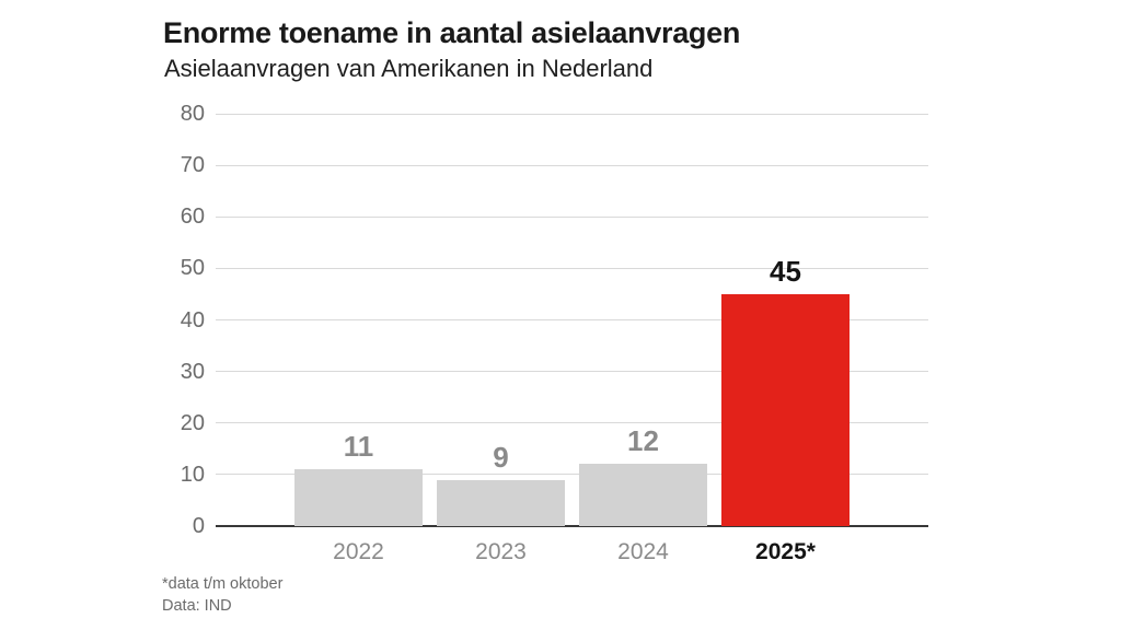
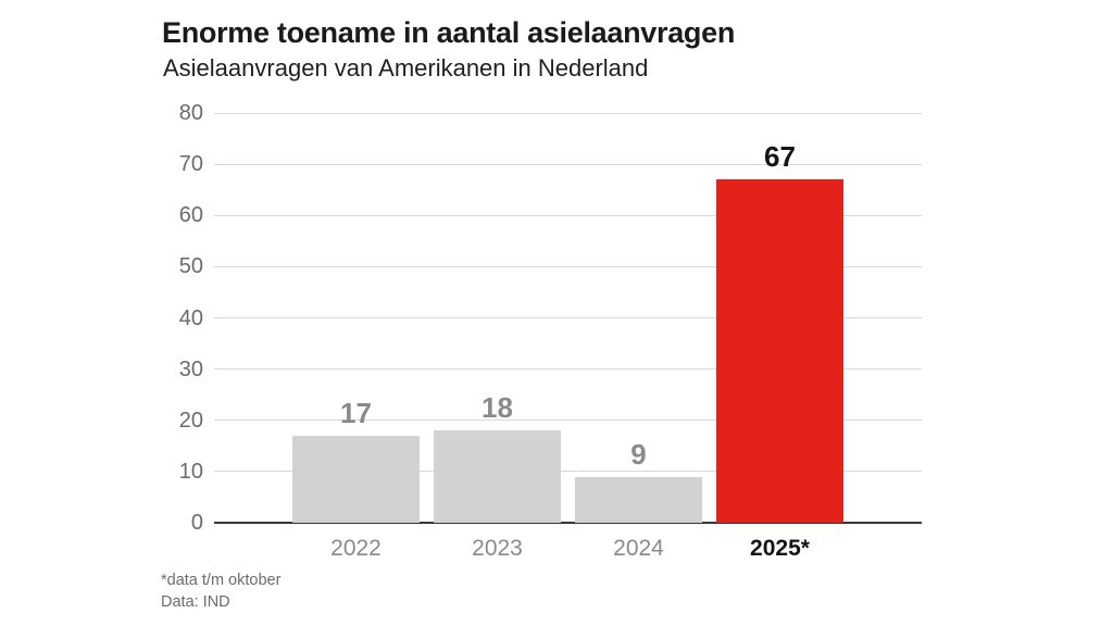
2022: 11 -> 17
2023: 9 -> 18
2024: 12 -> 9
2025*: 45 -> 67
